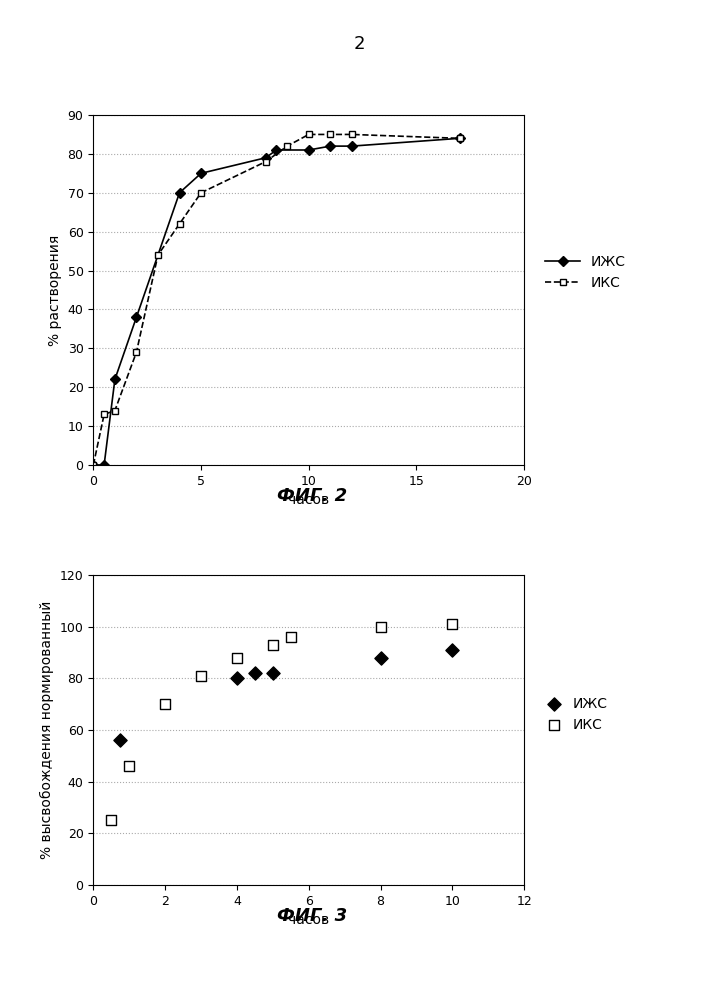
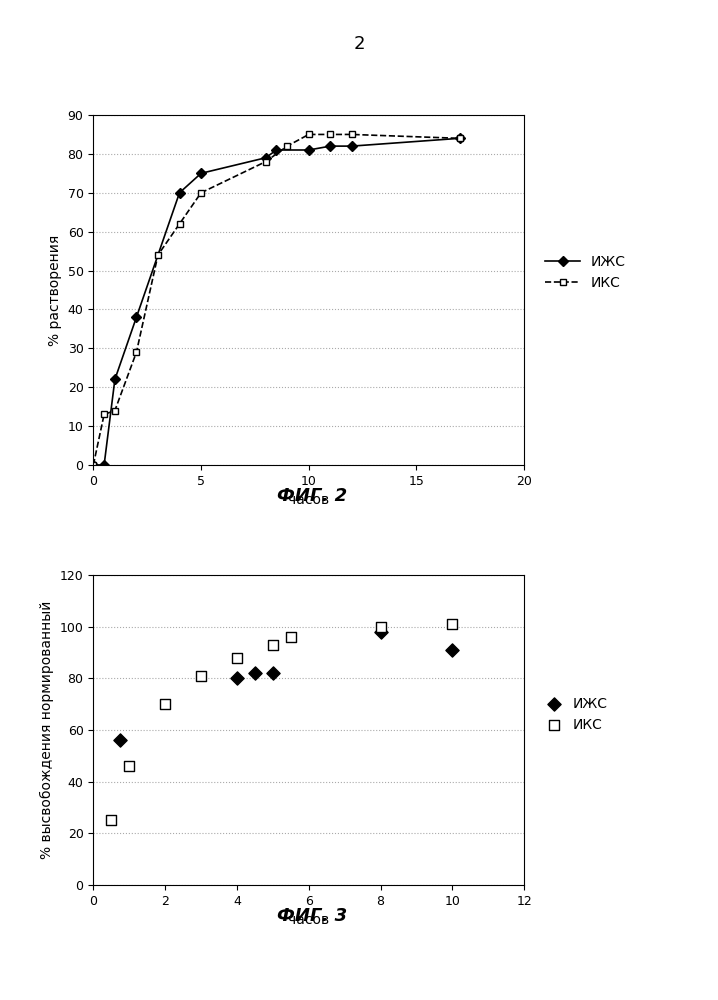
ИЖС/8: 88 -> 98
